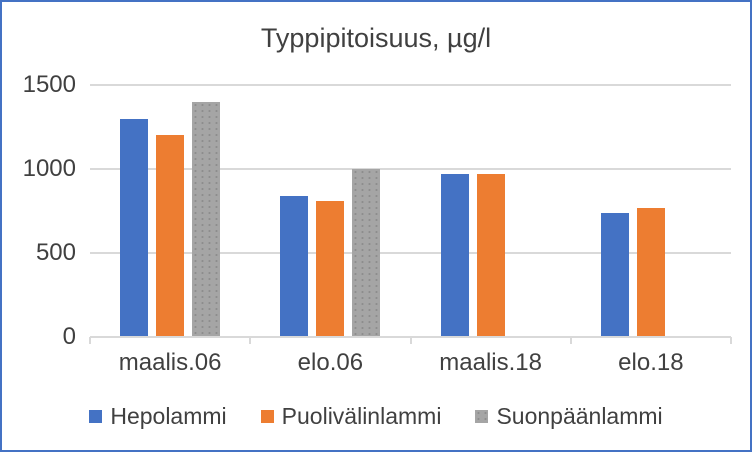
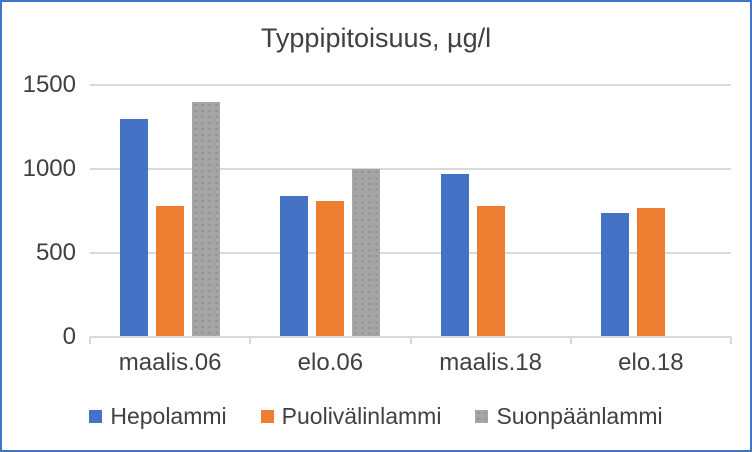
Puolivälinlammi/maalis.06: 1200 -> 780
Puolivälinlammi/maalis.18: 970 -> 780
